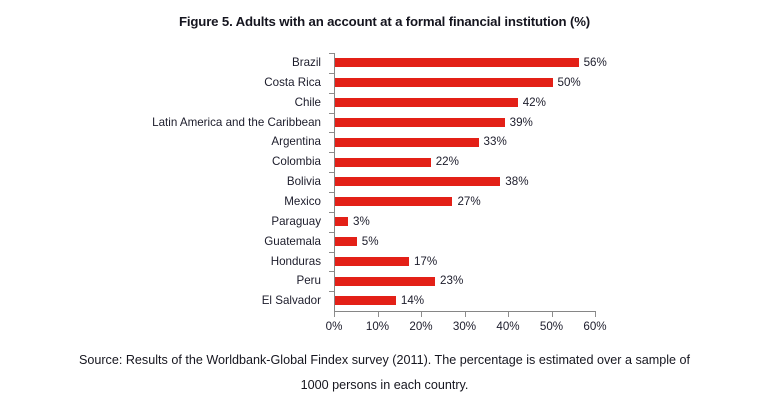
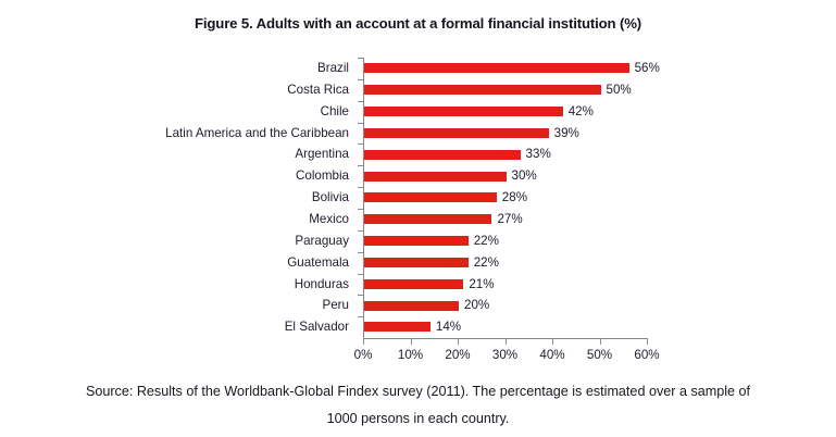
Colombia: 22% -> 30%
Bolivia: 38% -> 28%
Paraguay: 3% -> 22%
Guatemala: 5% -> 22%
Honduras: 17% -> 21%
Peru: 23% -> 20%
